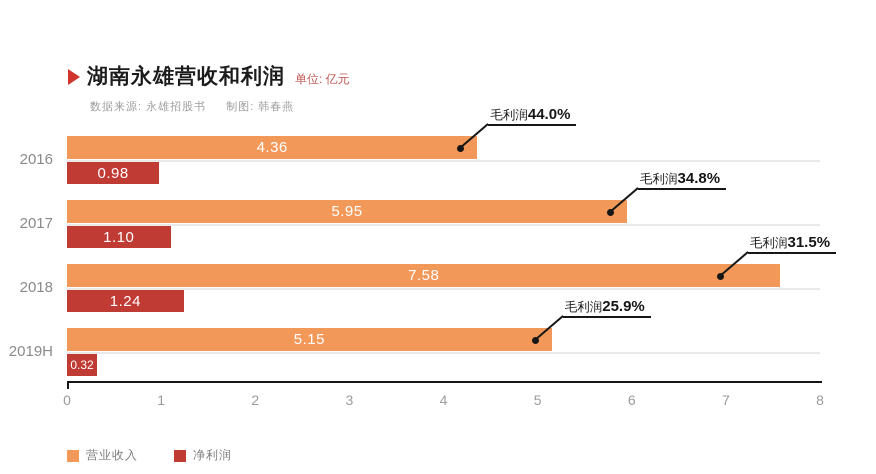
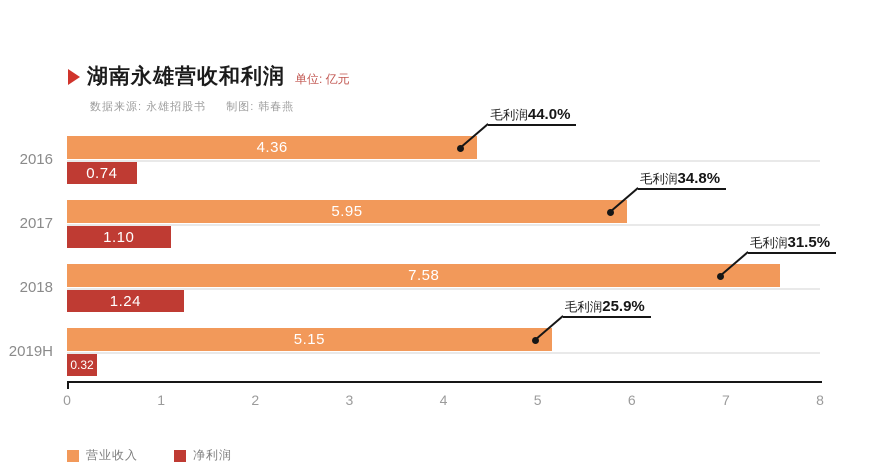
净利润/2016: 0.98 -> 0.74
